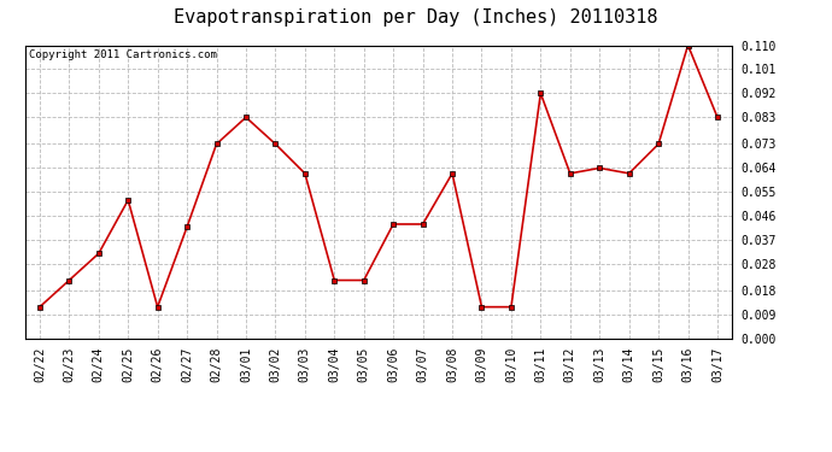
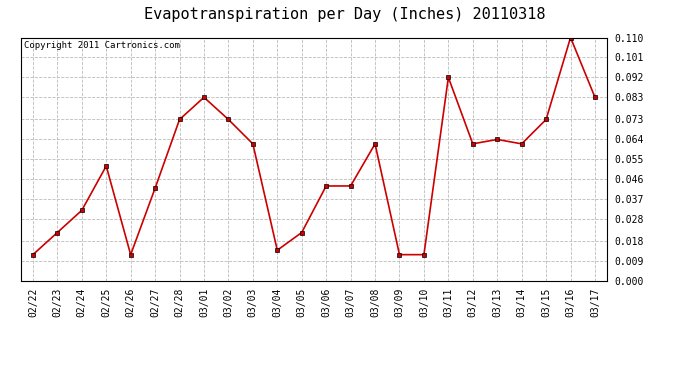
03/04: 0.022 -> 0.014
